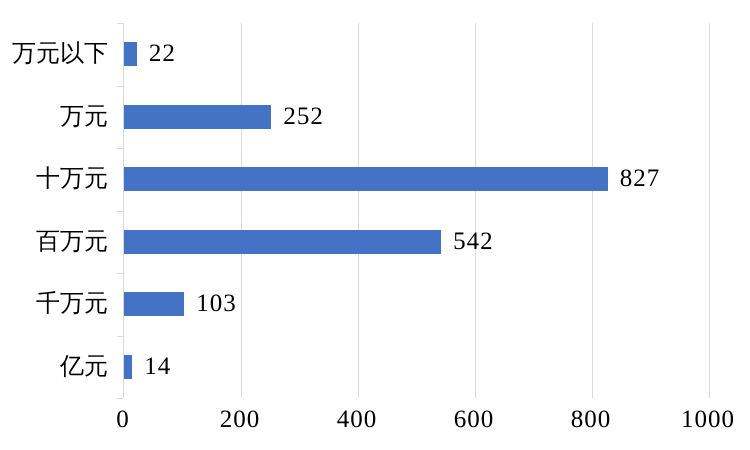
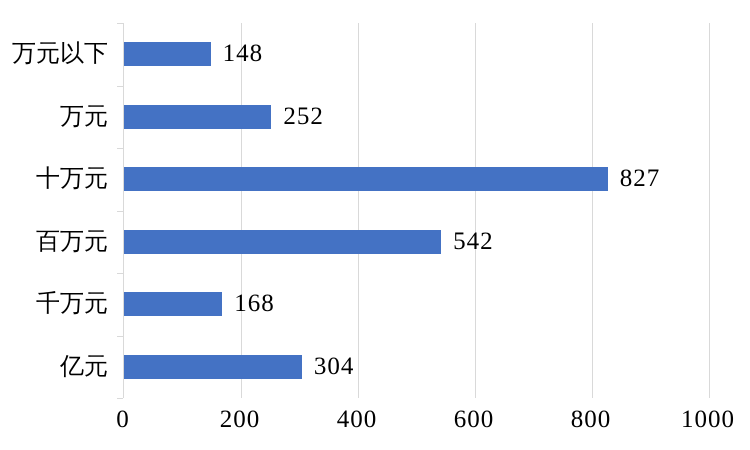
万元以下: 22 -> 148
千万元: 103 -> 168
亿元: 14 -> 304
